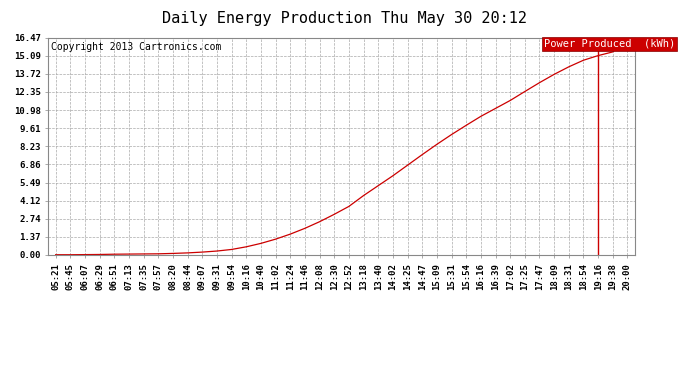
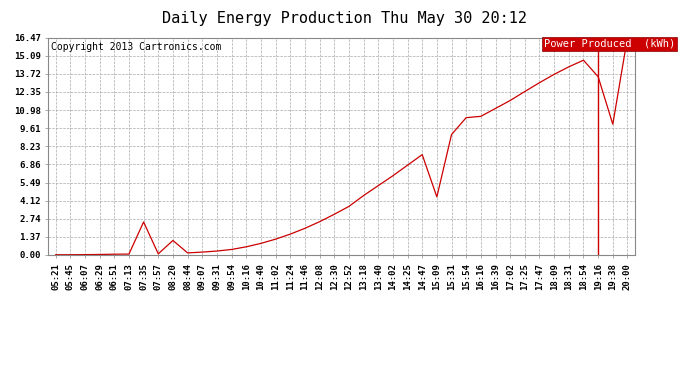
07:35: 0.1 -> 2.5
08:20: 0.1 -> 1.1
15:09: 8.4 -> 4.4
15:54: 9.8 -> 10.4
19:16: 15.1 -> 13.5
19:38: 15.4 -> 9.9
